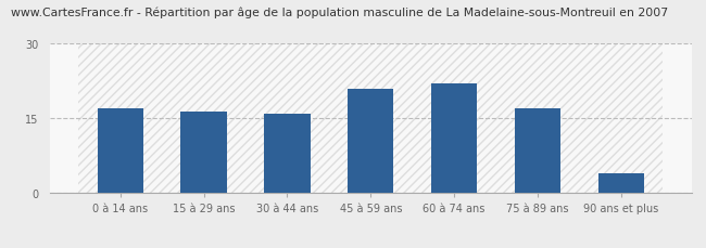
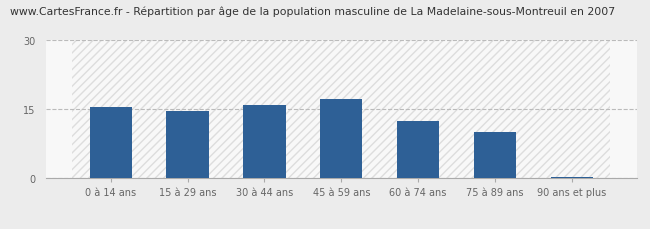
0 à 14 ans: 17.0 -> 15.5
15 à 29 ans: 16.5 -> 14.7
45 à 59 ans: 21.0 -> 17.3
60 à 74 ans: 22.0 -> 12.5
75 à 89 ans: 17.0 -> 10.0
90 ans et plus: 4.0 -> 0.3
